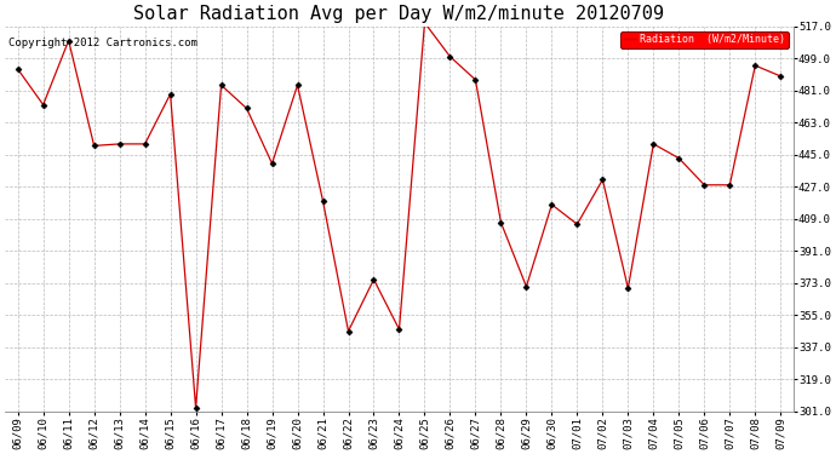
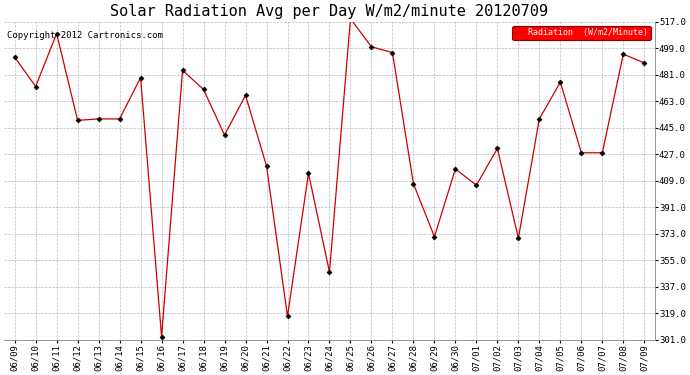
06/20: 484 -> 467
06/22: 346 -> 317
06/23: 375 -> 414
06/27: 487 -> 496
07/05: 443 -> 476
